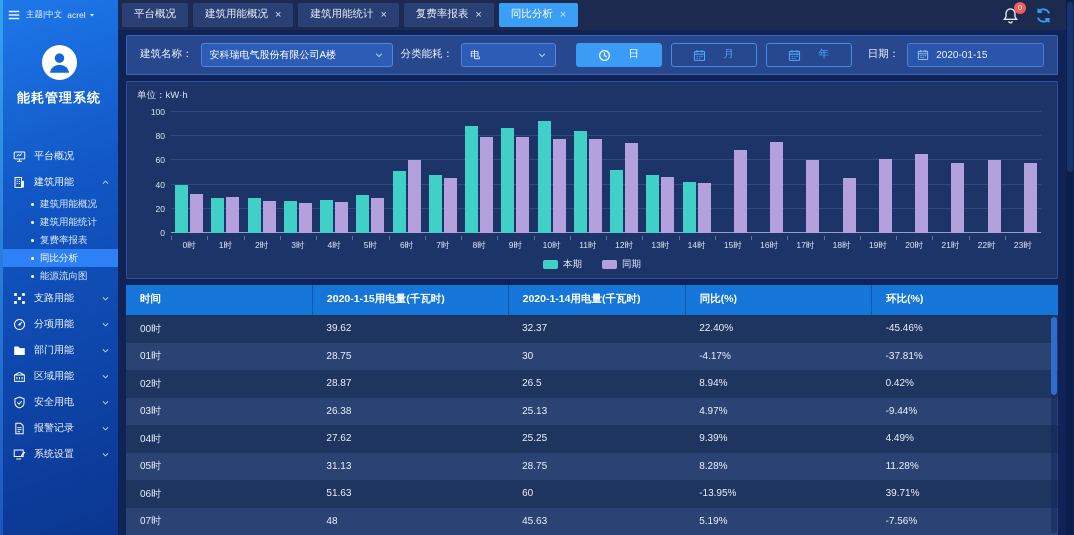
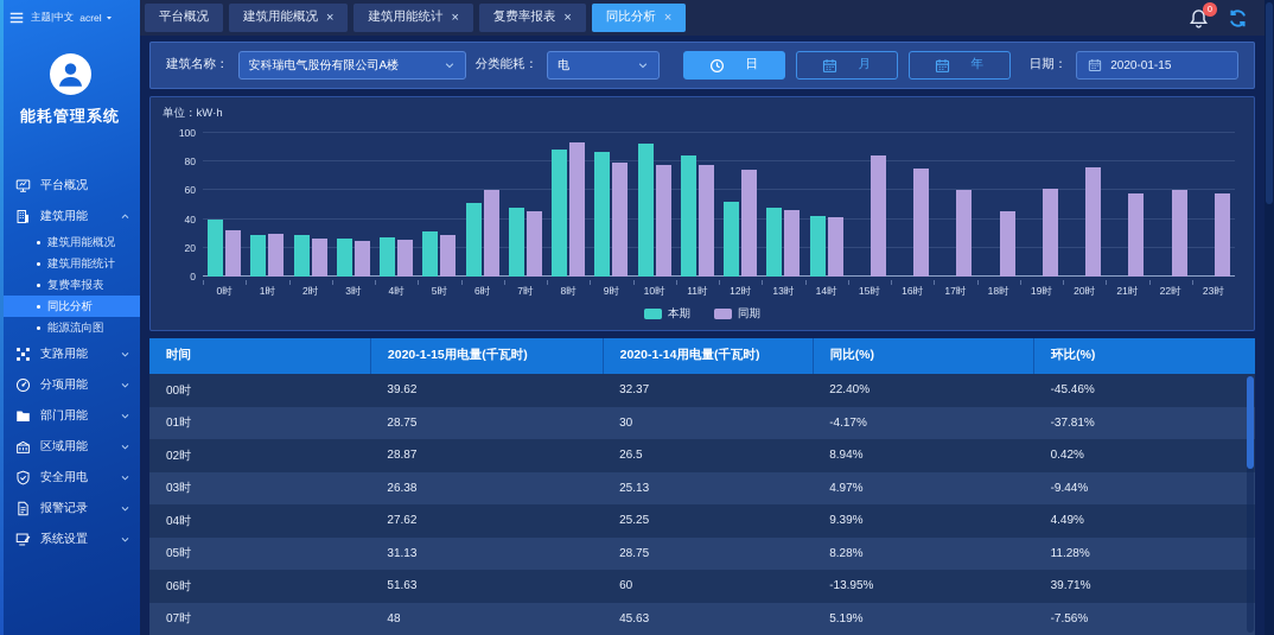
同期/8时: 80 -> 93
同期/15时: 68 -> 84
同期/20时: 65 -> 76
